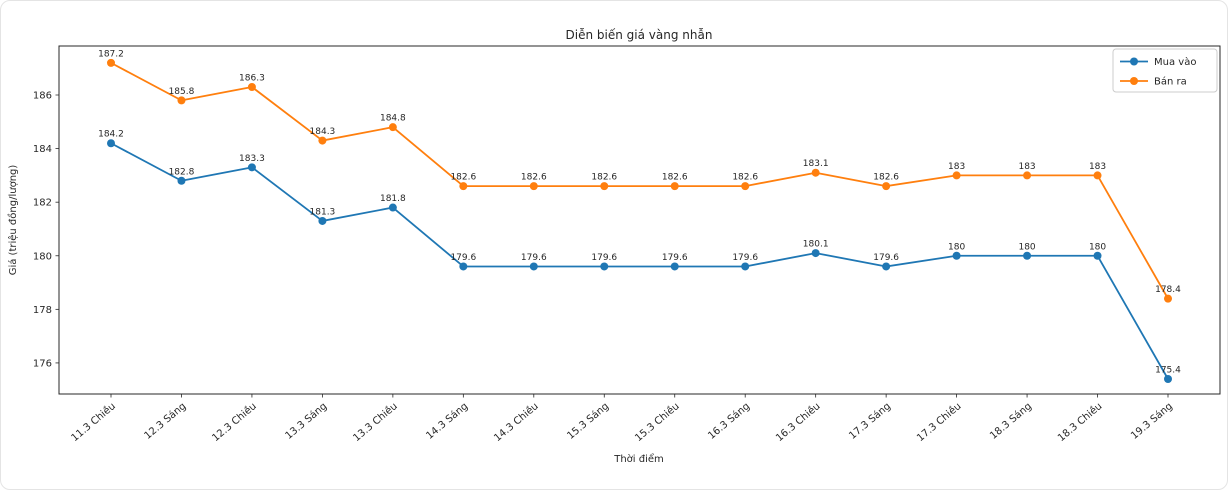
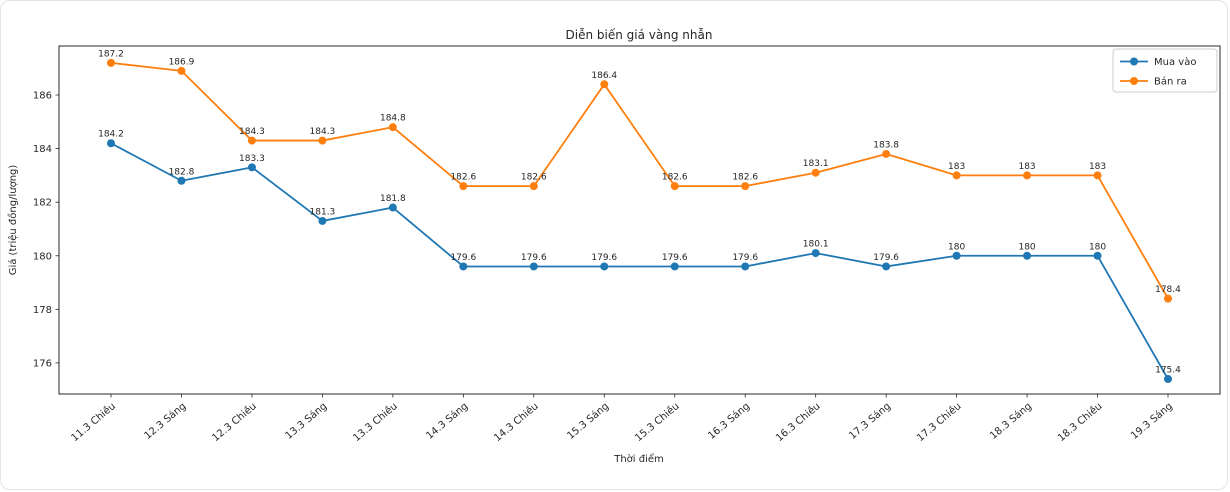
Bán ra/12.3 Sáng: 185.8 -> 186.9
Bán ra/12.3 Chiều: 186.3 -> 184.3
Bán ra/15.3 Sáng: 182.6 -> 186.4
Bán ra/17.3 Sáng: 182.6 -> 183.8
